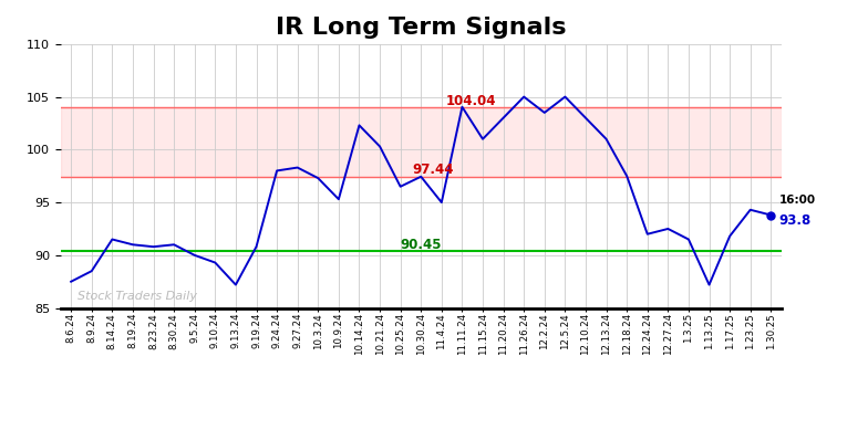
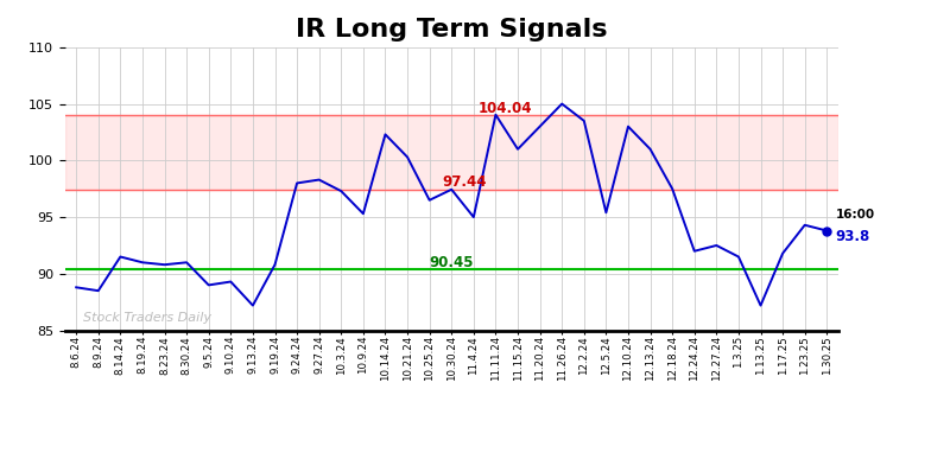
8.6.24: 87.5 -> 88.8
9.5.24: 90.0 -> 89.0
12.5.24: 105.0 -> 95.4
